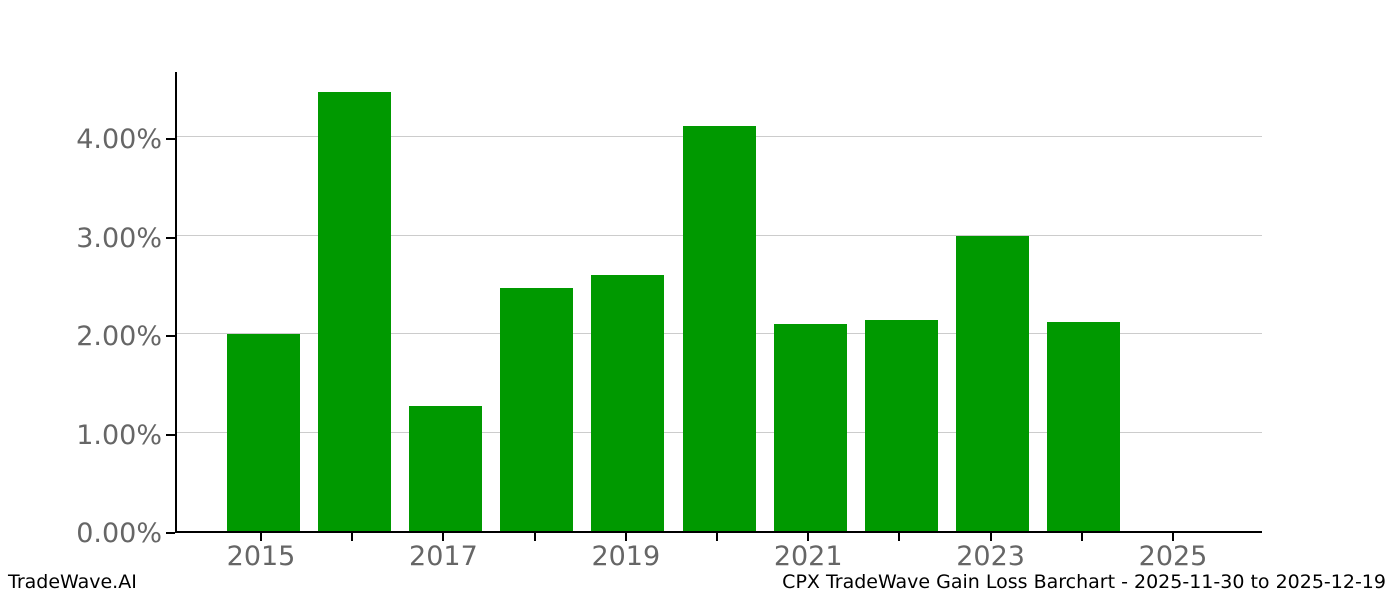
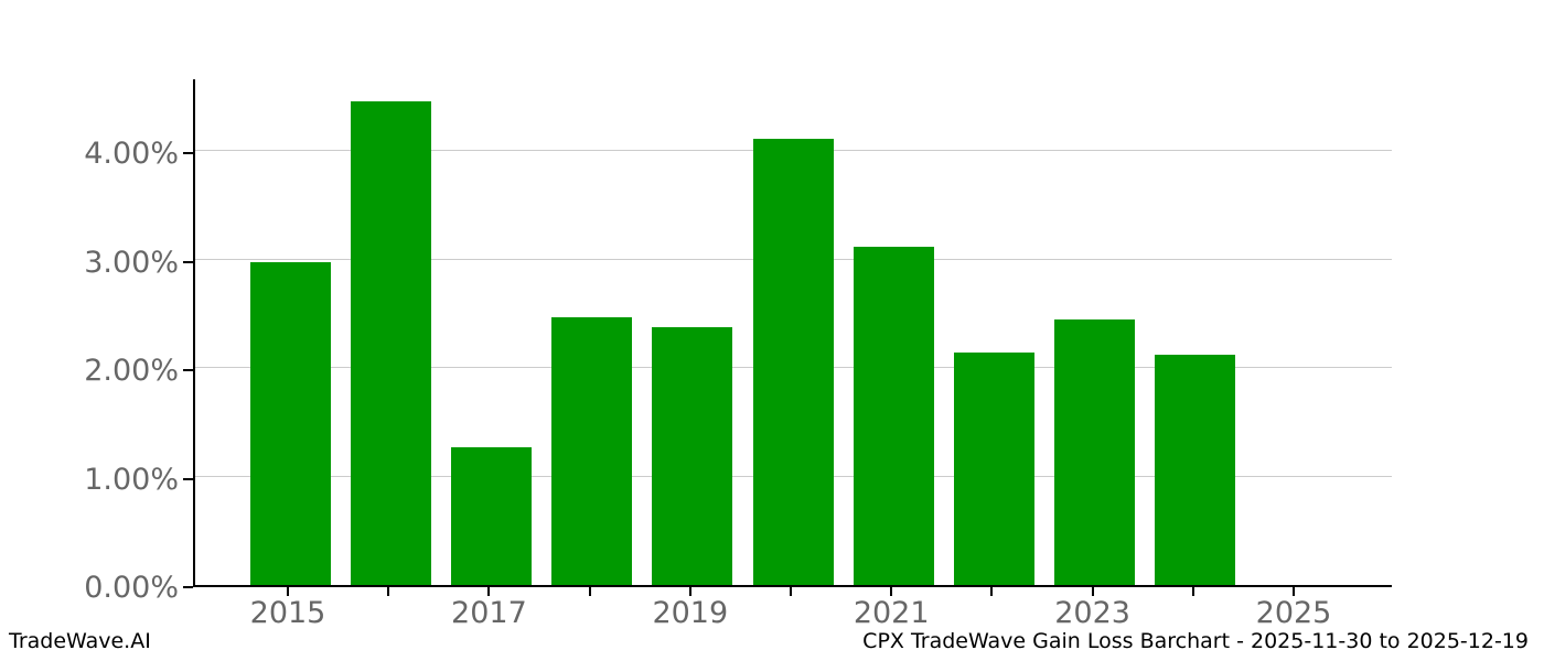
2015: 2.0% -> 3.0%
2019: 2.6% -> 2.4%
2021: 2.1% -> 3.1%
2023: 3.0% -> 2.5%
